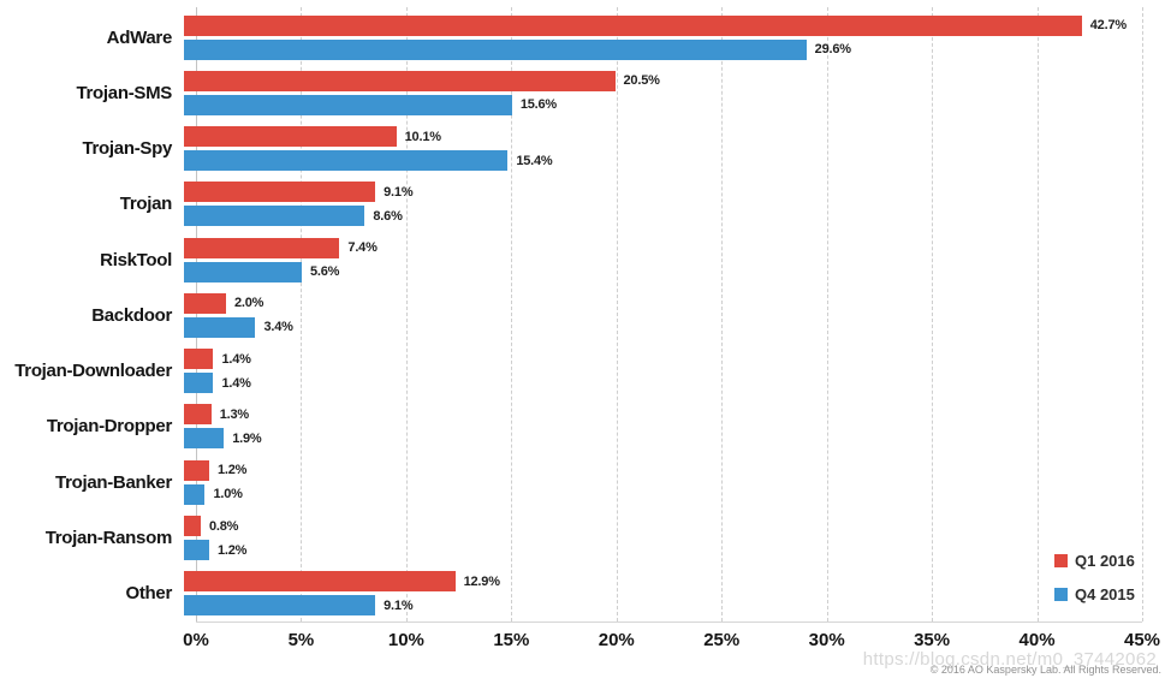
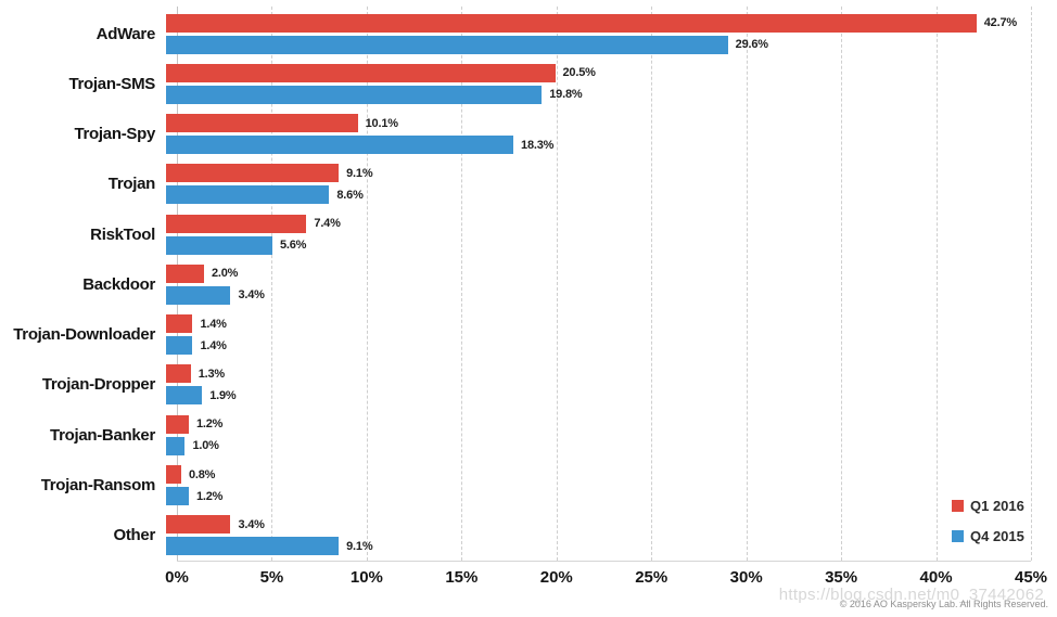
Q4 2015/Trojan-SMS: 15.6% -> 19.8%
Q4 2015/Trojan-Spy: 15.4% -> 18.3%
Q1 2016/Other: 12.9% -> 3.4%
